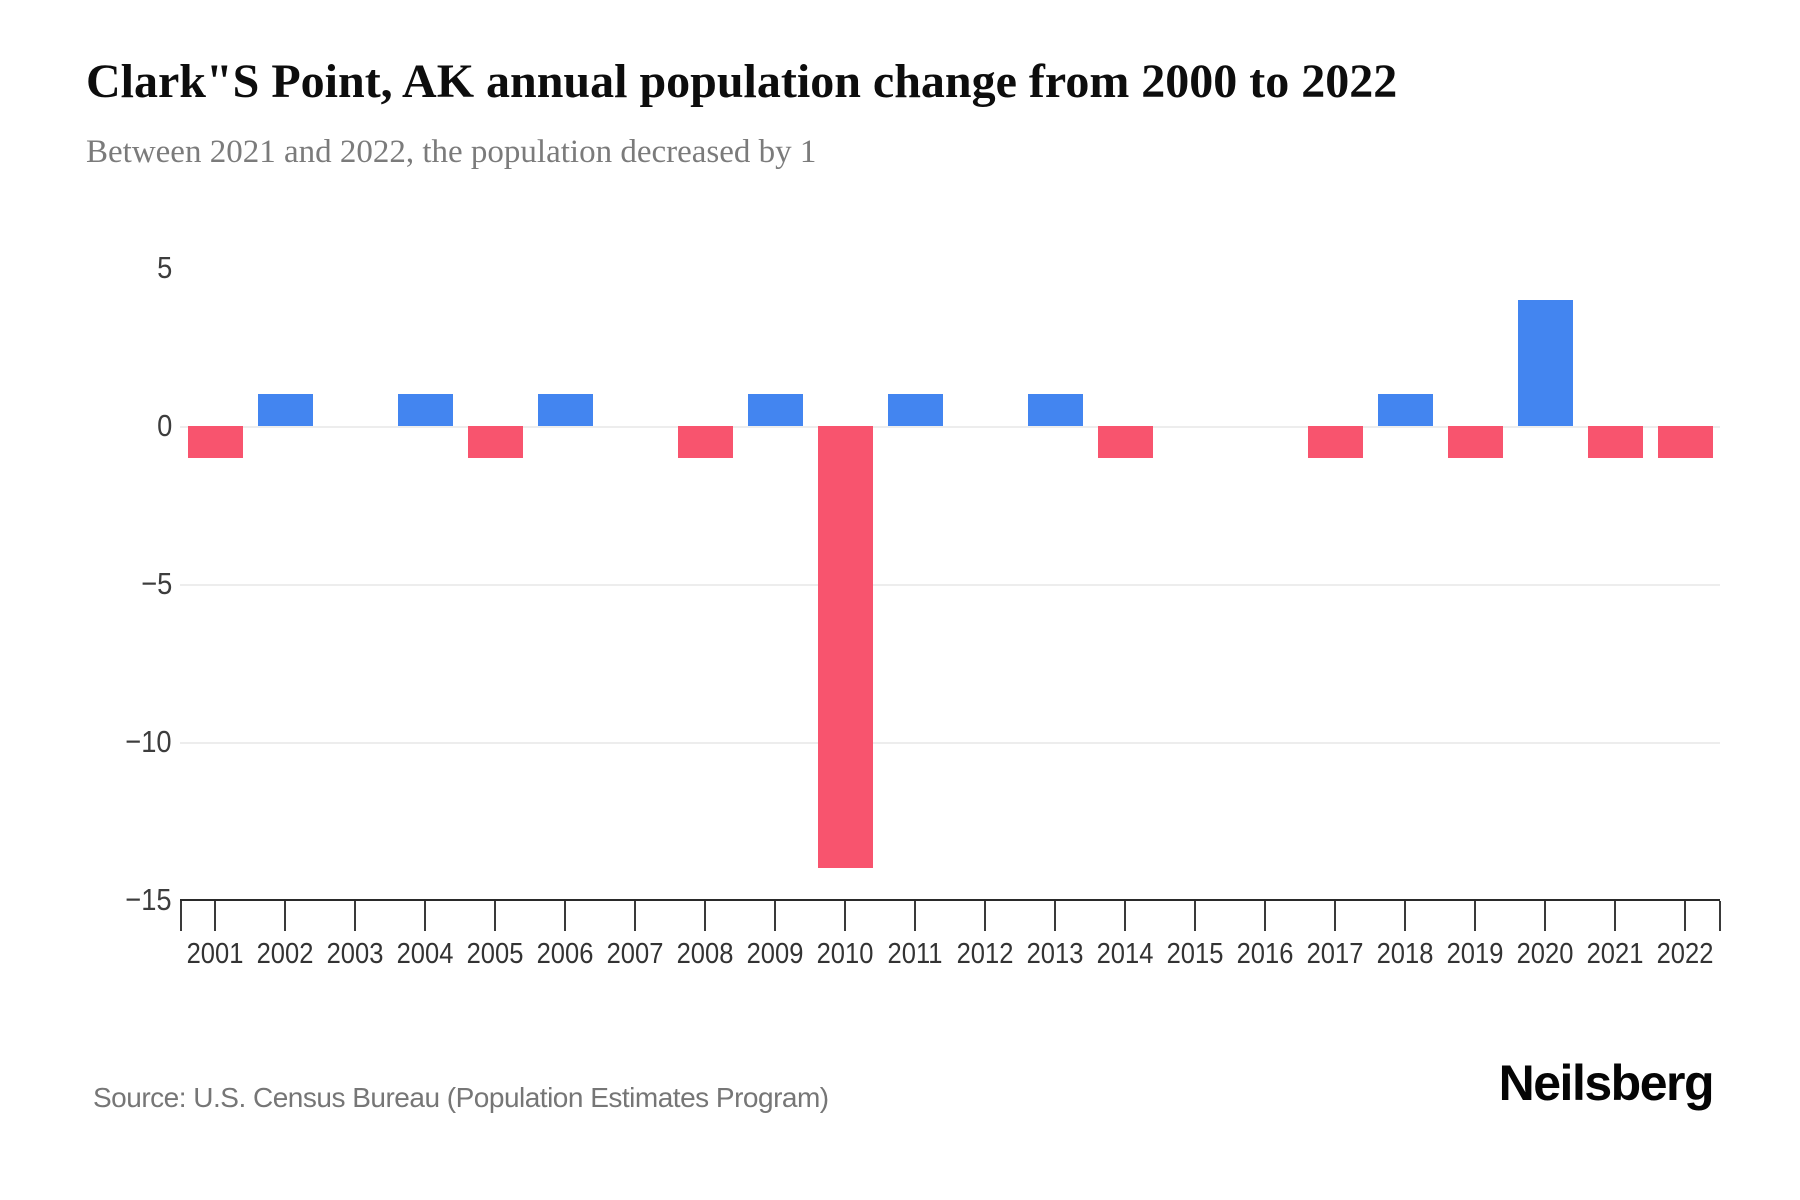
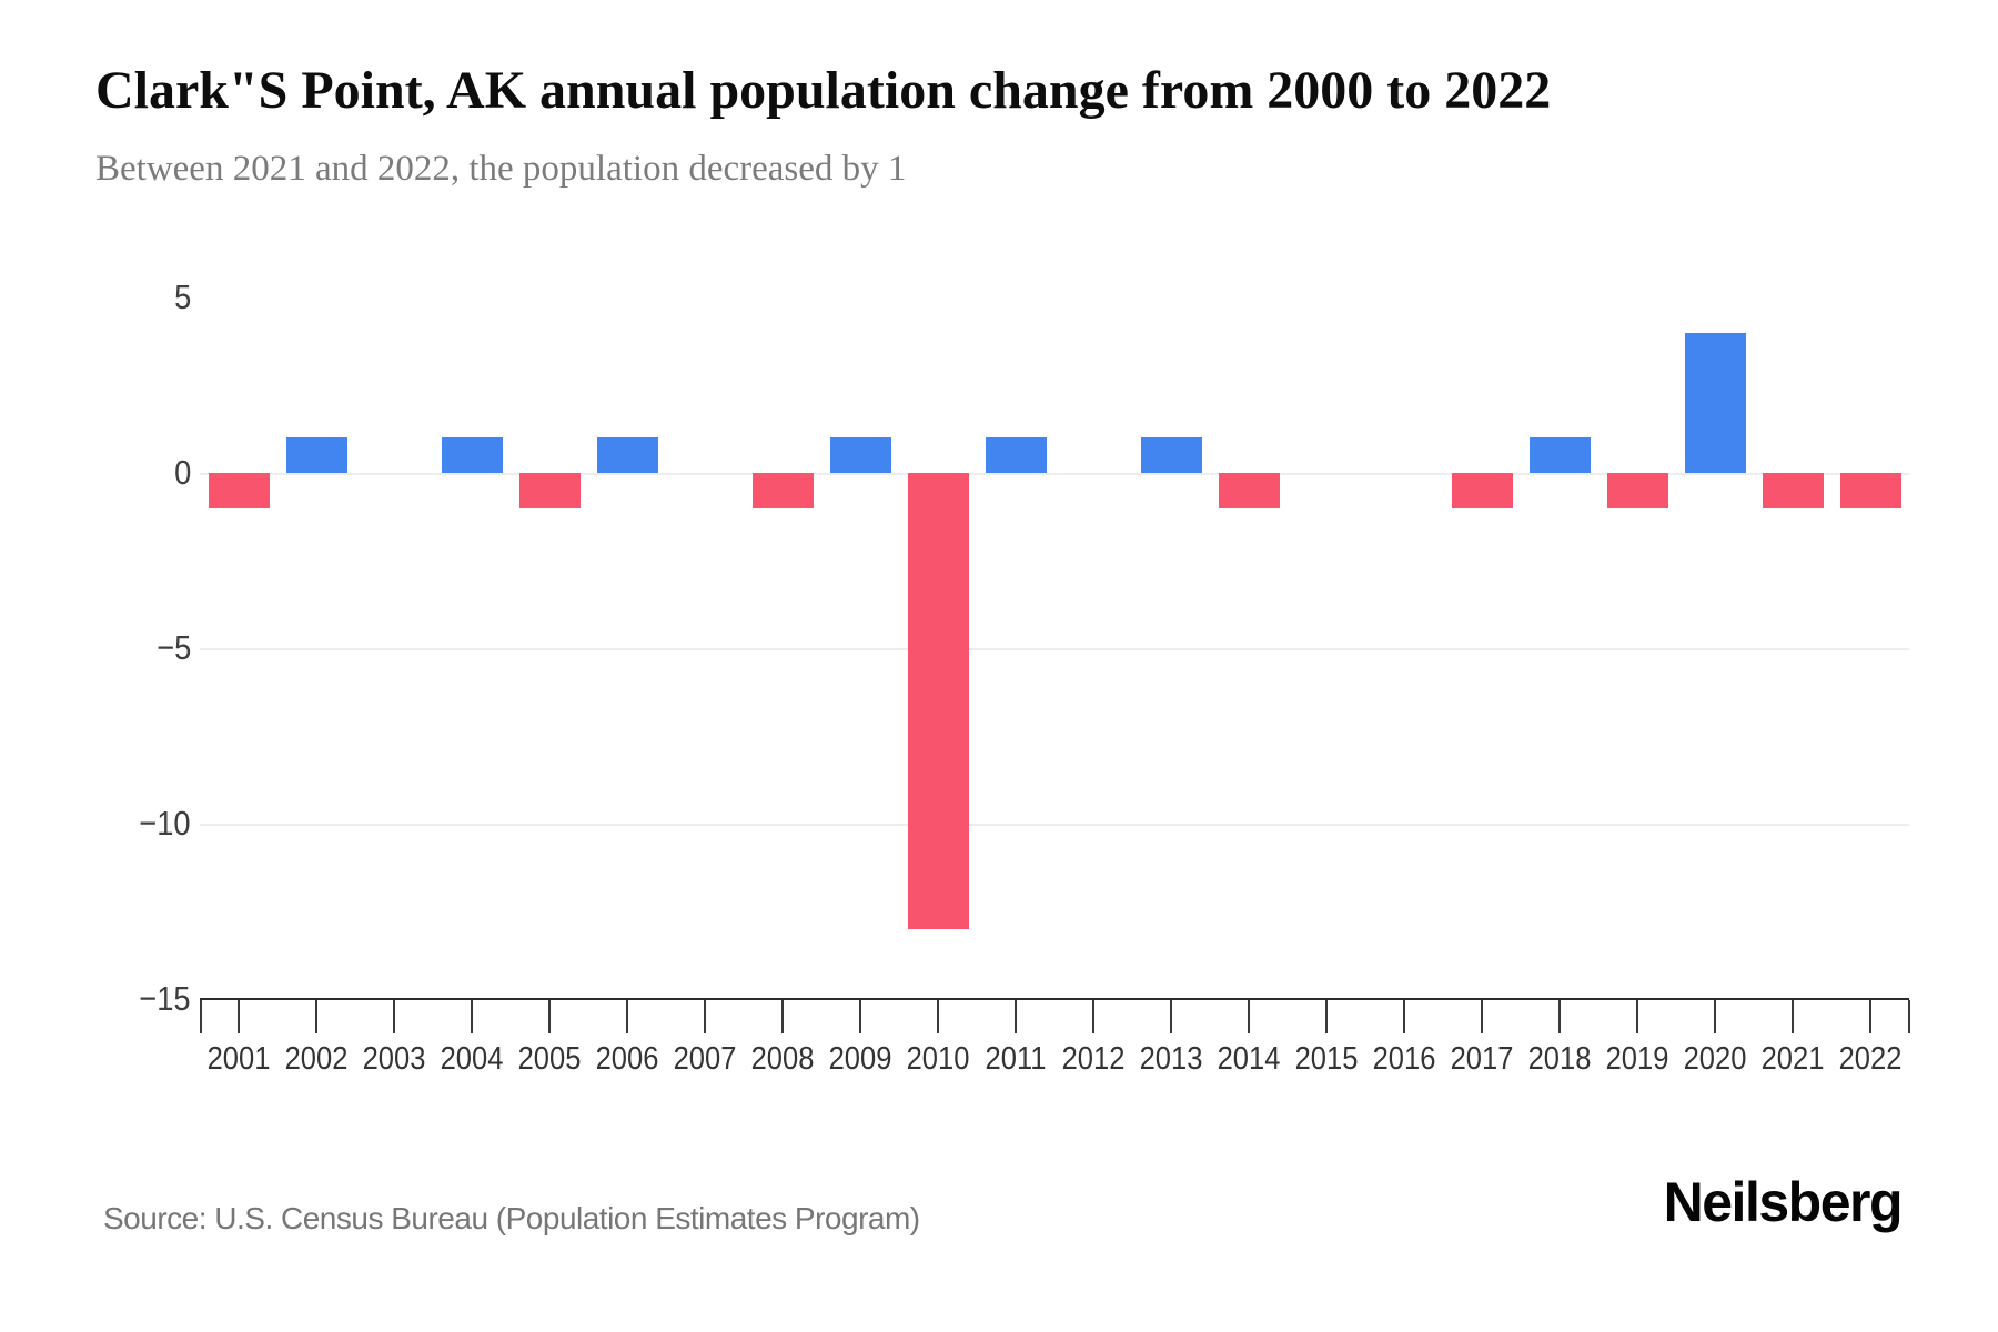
2010: -14 -> -13
